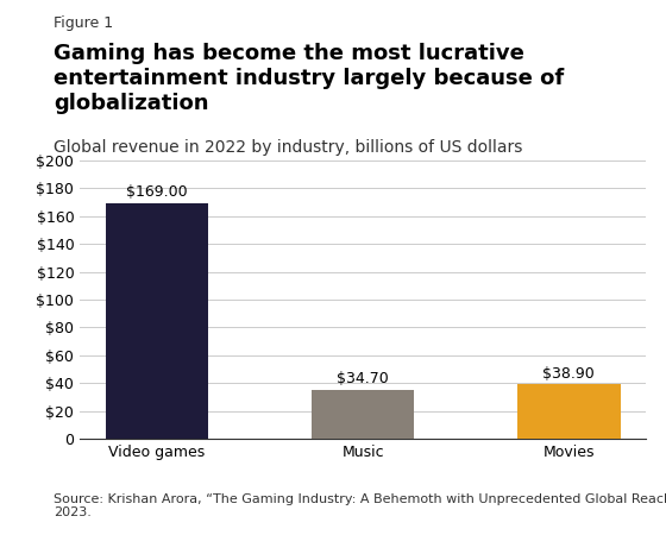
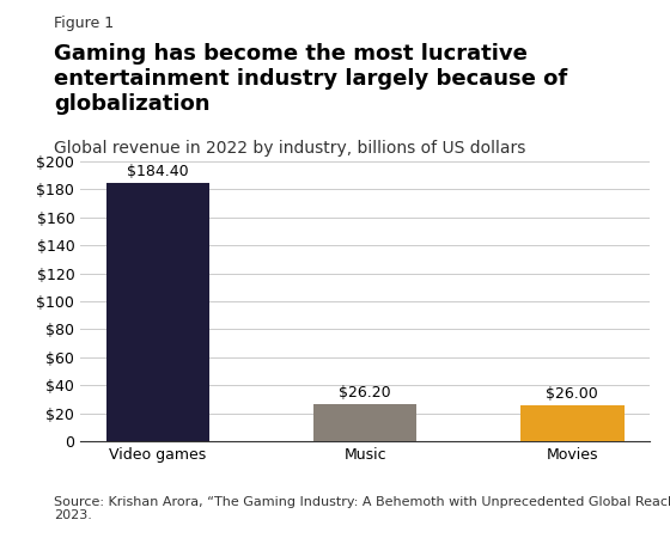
Video games: $169.00 -> $184.40
Music: $34.70 -> $26.20
Movies: $38.90 -> $26.00
